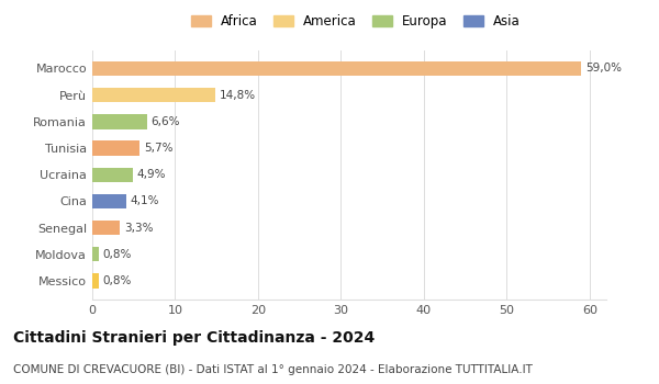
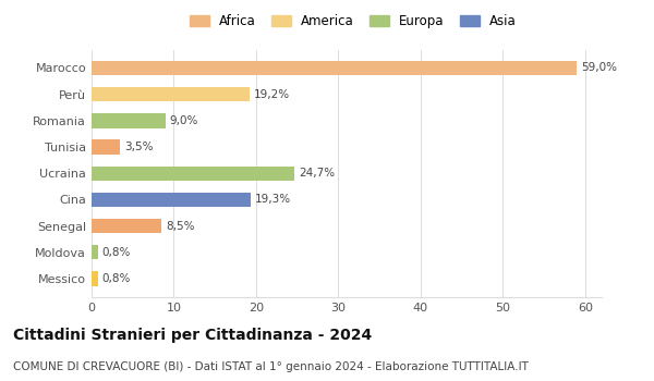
Perù: 14,8% -> 19,2%
Romania: 6,6% -> 9,0%
Tunisia: 5,7% -> 3,5%
Ucraina: 4,9% -> 24,7%
Cina: 4,1% -> 19,3%
Senegal: 3,3% -> 8,5%
